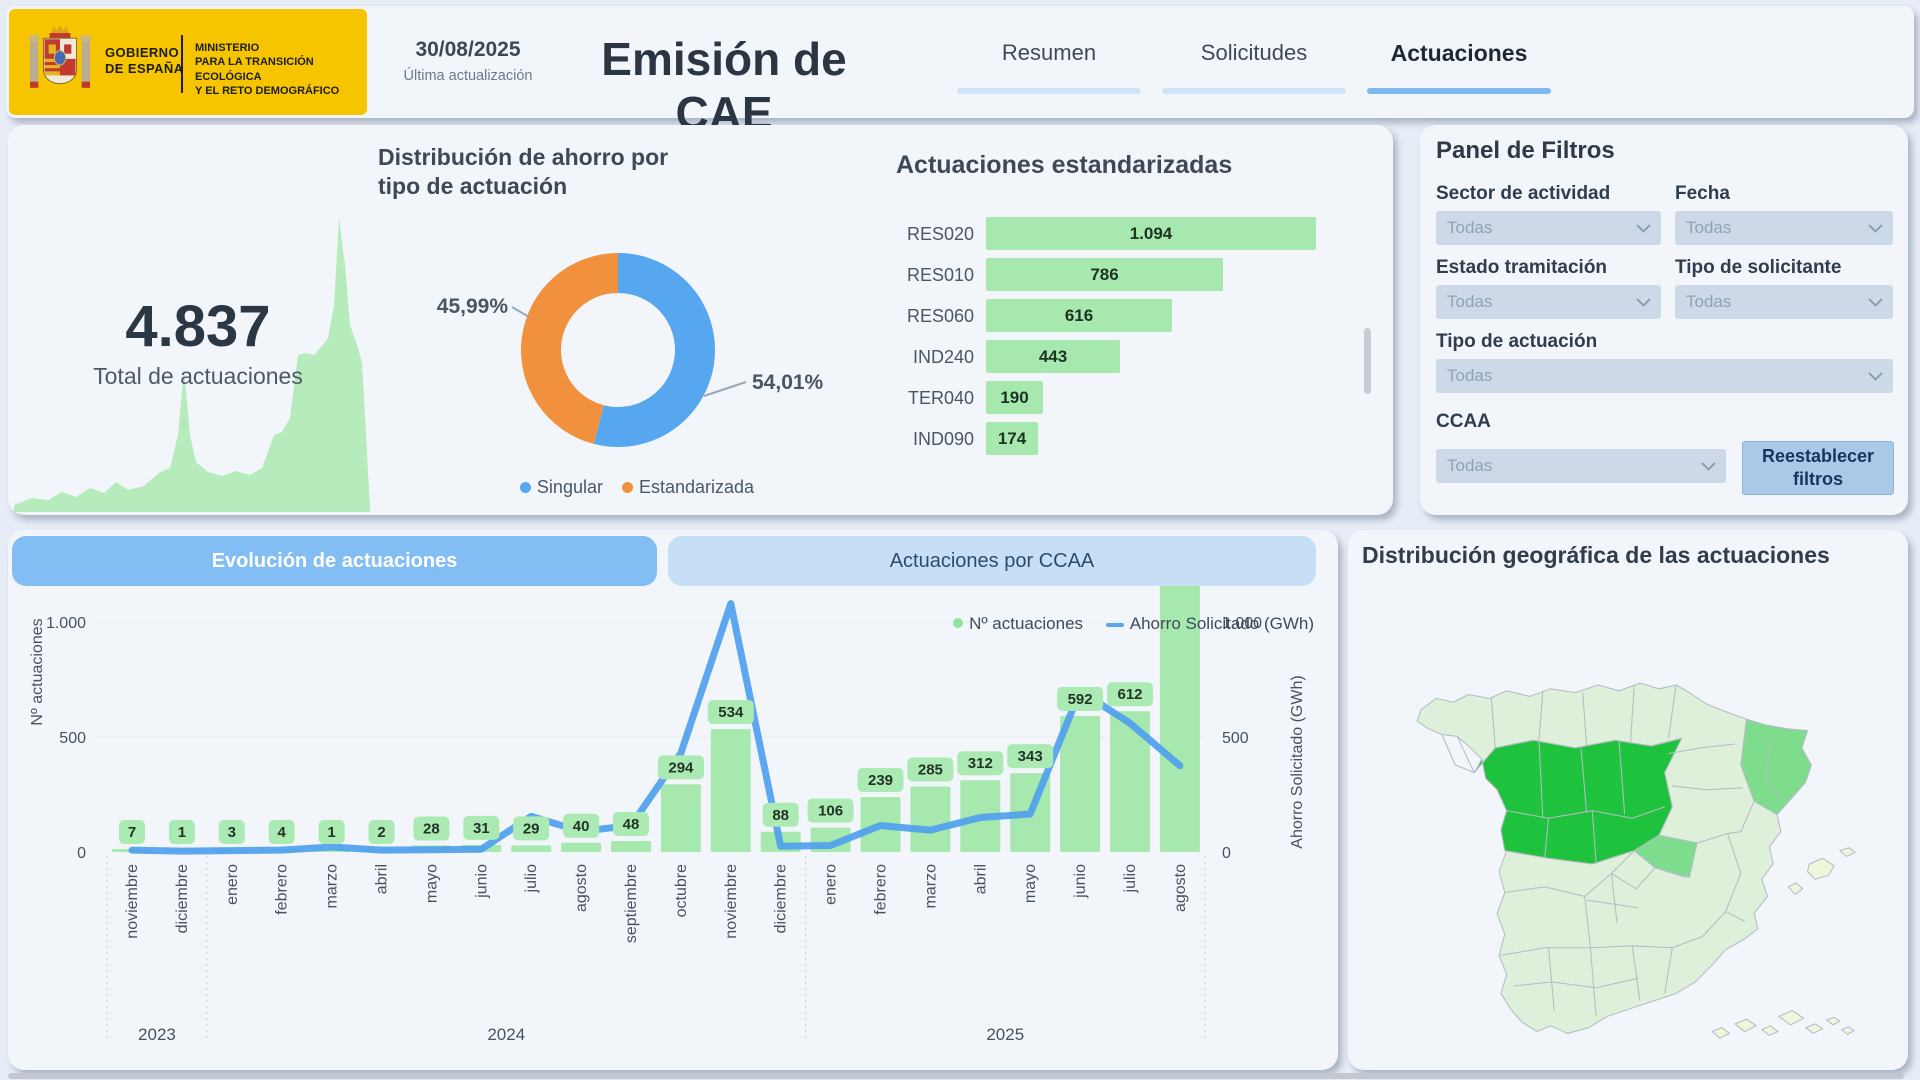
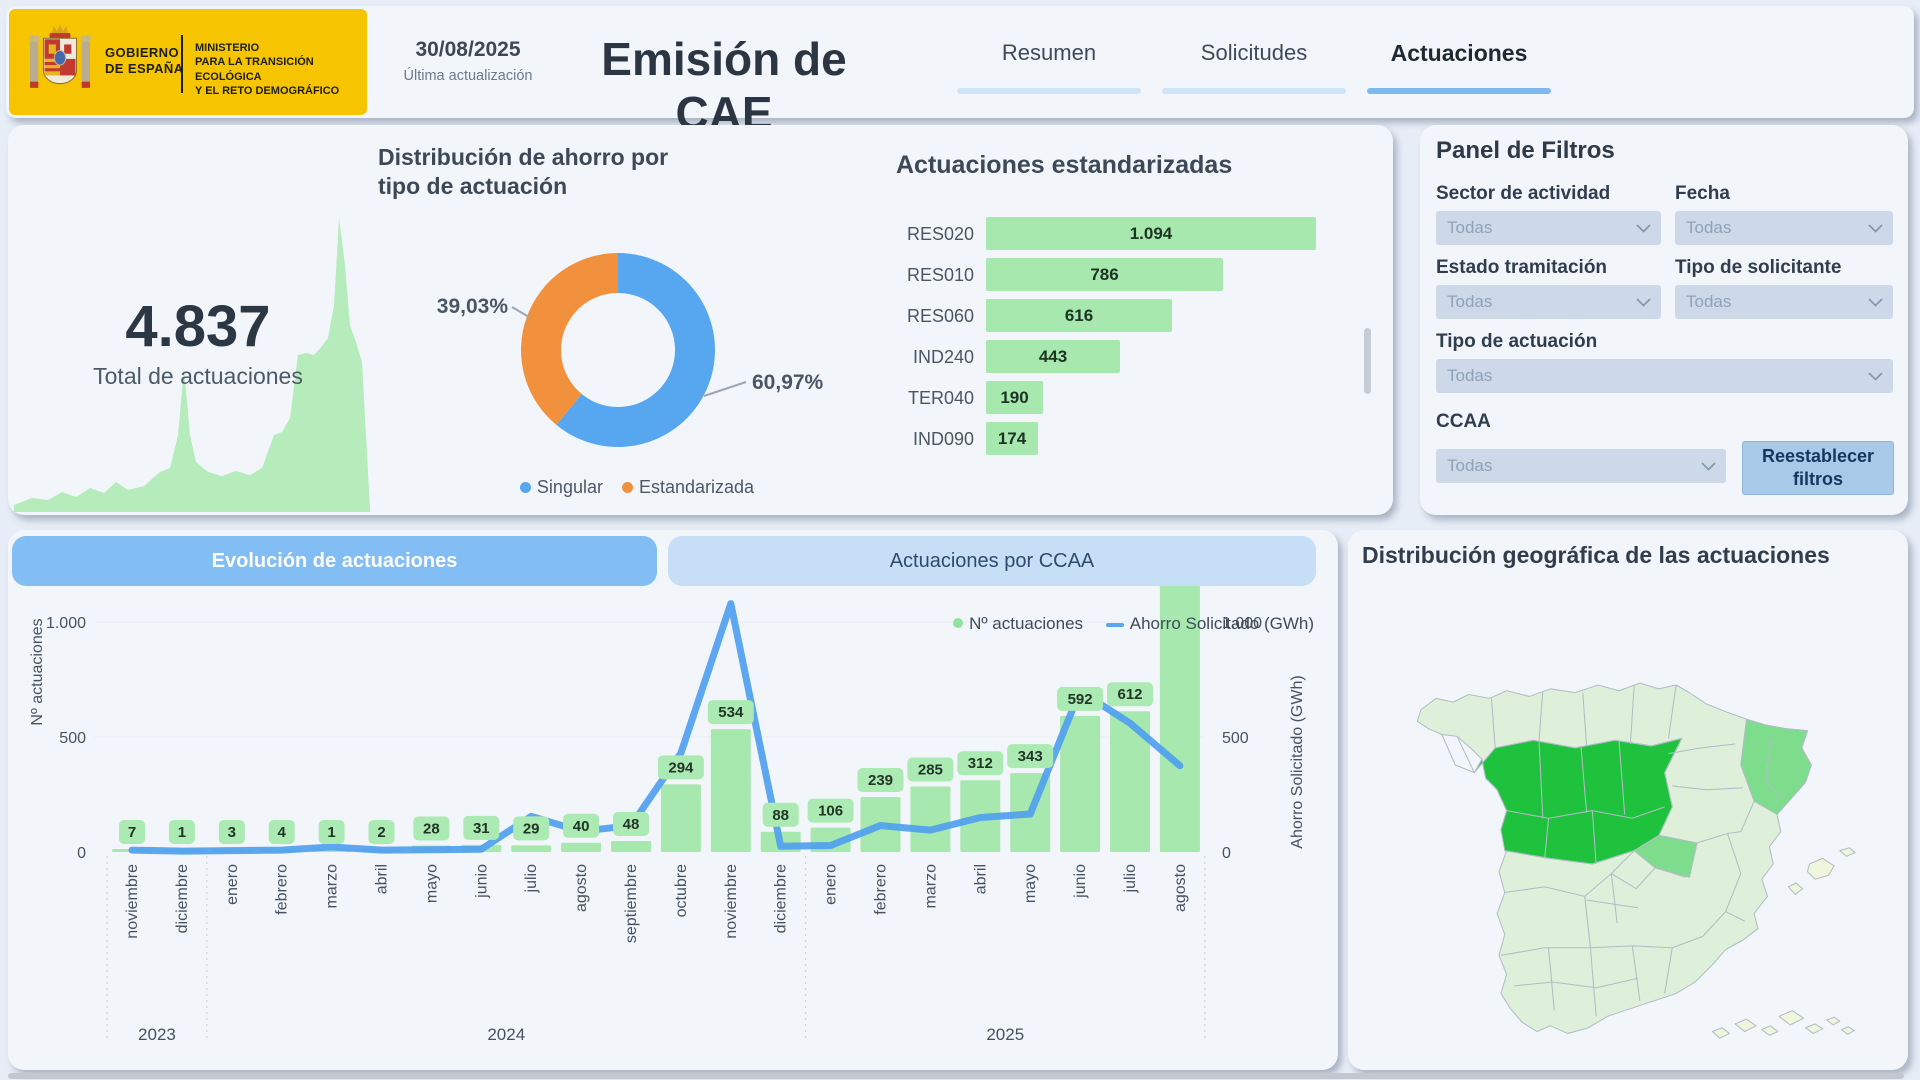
Distribución de ahorro por tipo de actuación/Singular: 54,01% -> 60,97%
Distribución de ahorro por tipo de actuación/Estandarizada: 45,99% -> 39,03%
